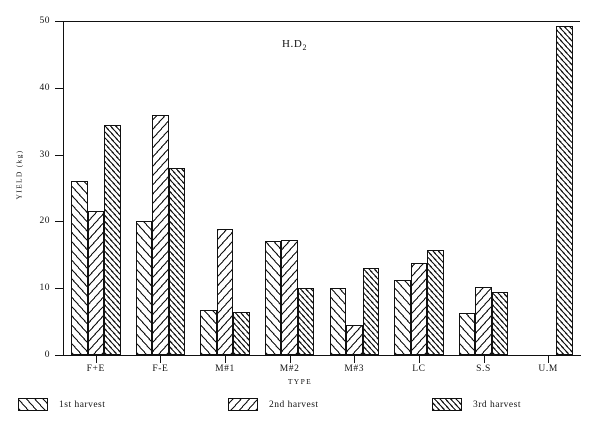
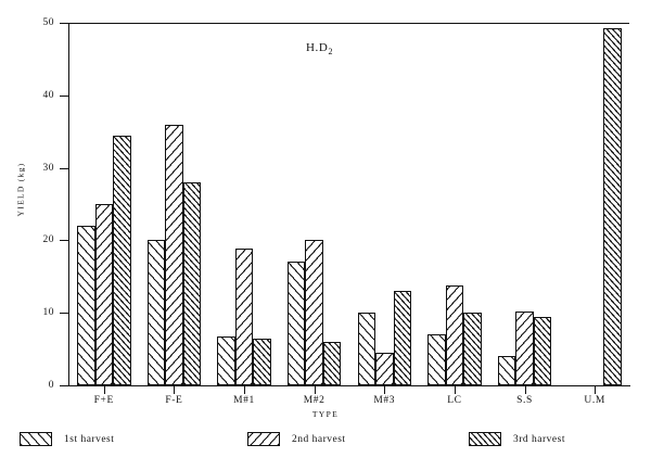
1st harvest/F+E: 26 -> 22
2nd harvest/F+E: 22 -> 25
2nd harvest/M#2: 17 -> 20
3rd harvest/M#2: 10 -> 6
1st harvest/LC: 11 -> 7
3rd harvest/LC: 16 -> 10
1st harvest/S.S: 6 -> 4
